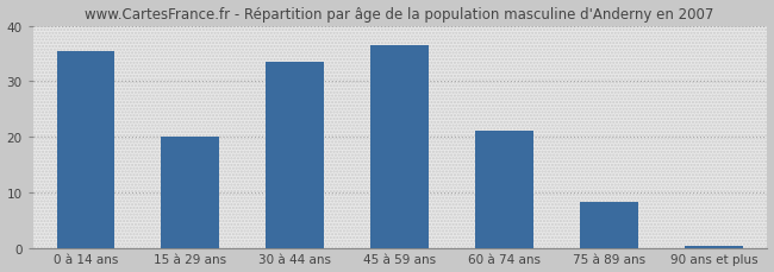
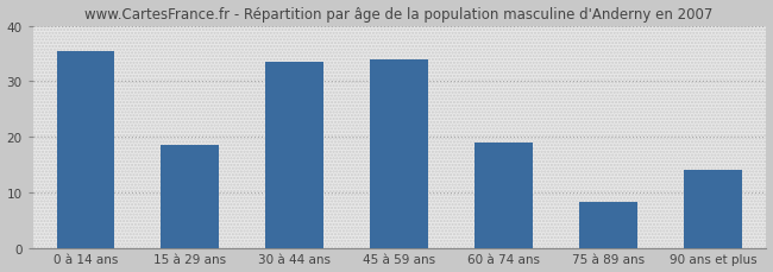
15 à 29 ans: 20.1 -> 18.5
45 à 59 ans: 36.4 -> 34.0
60 à 74 ans: 21.1 -> 19.0
90 ans et plus: 0.4 -> 14.0
